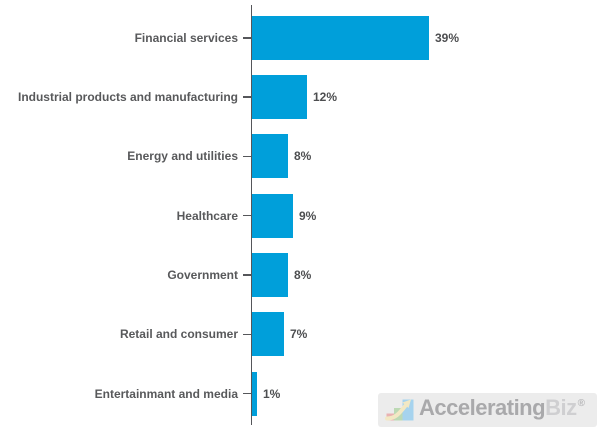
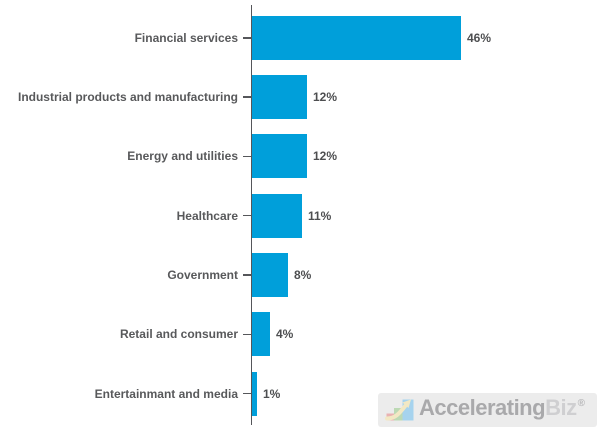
Financial services: 39% -> 46%
Energy and utilities: 8% -> 12%
Healthcare: 9% -> 11%
Retail and consumer: 7% -> 4%
